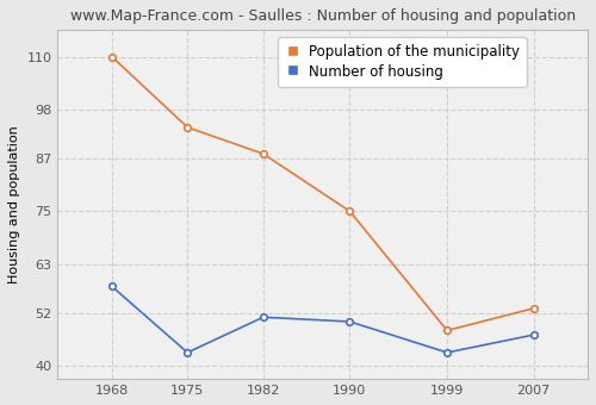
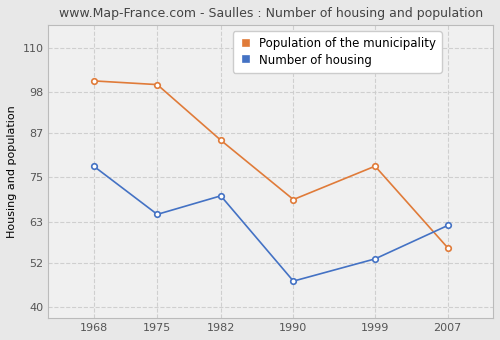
Number of housing/1968: 58 -> 78
Population of the municipality/1968: 110 -> 101
Number of housing/1975: 43 -> 65
Population of the municipality/1975: 94 -> 100
Number of housing/1982: 51 -> 70
Population of the municipality/1982: 88 -> 85
Number of housing/1990: 50 -> 47
Population of the municipality/1990: 75 -> 69
Number of housing/1999: 43 -> 53
Population of the municipality/1999: 48 -> 78
Number of housing/2007: 47 -> 62
Population of the municipality/2007: 53 -> 56
